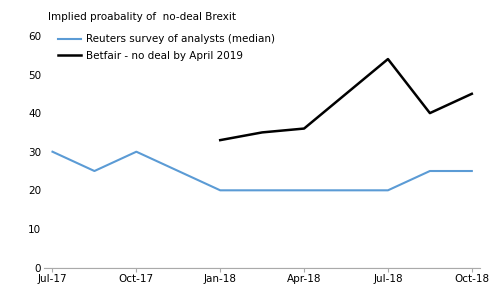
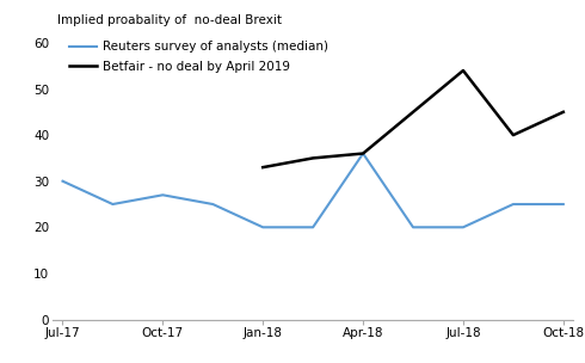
Reuters survey of analysts (median)/Oct-17: 30 -> 27
Reuters survey of analysts (median)/Apr-18: 20 -> 36
